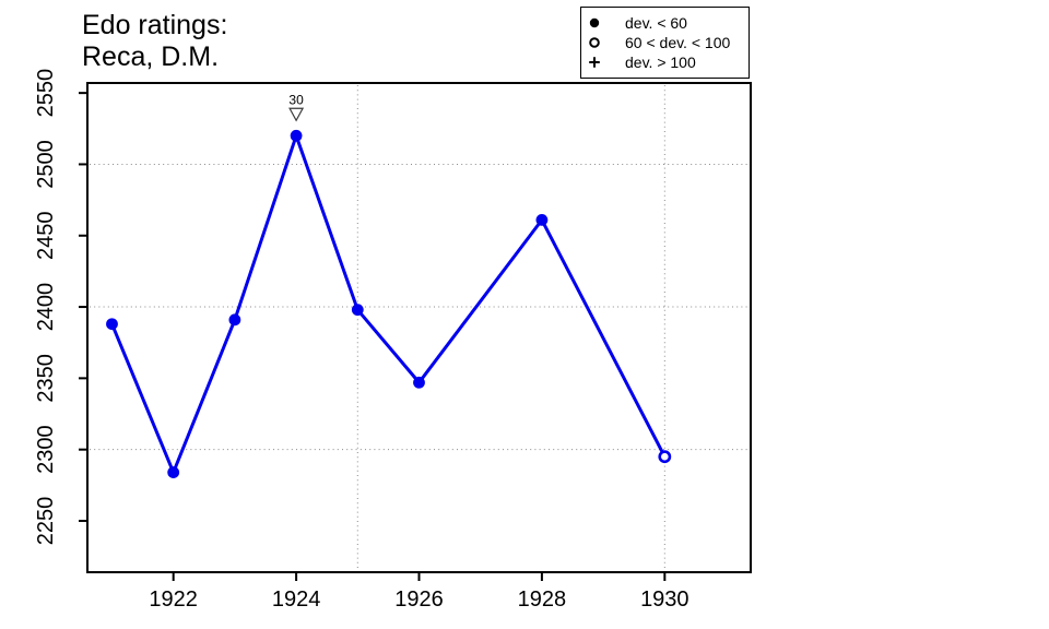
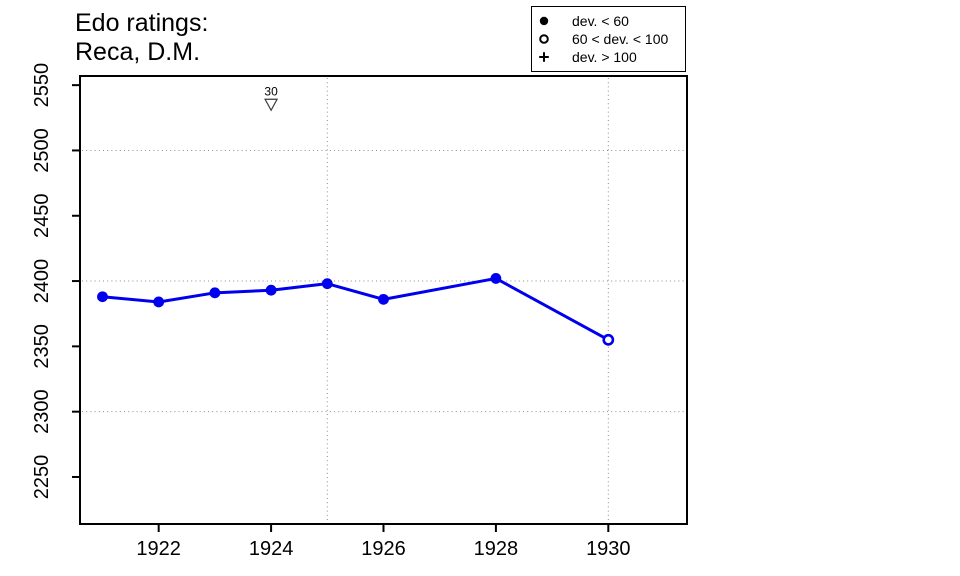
1922: 2284 -> 2384
1924: 2520 -> 2393
1926: 2347 -> 2386
1928: 2461 -> 2402
1930: 2295 -> 2355
